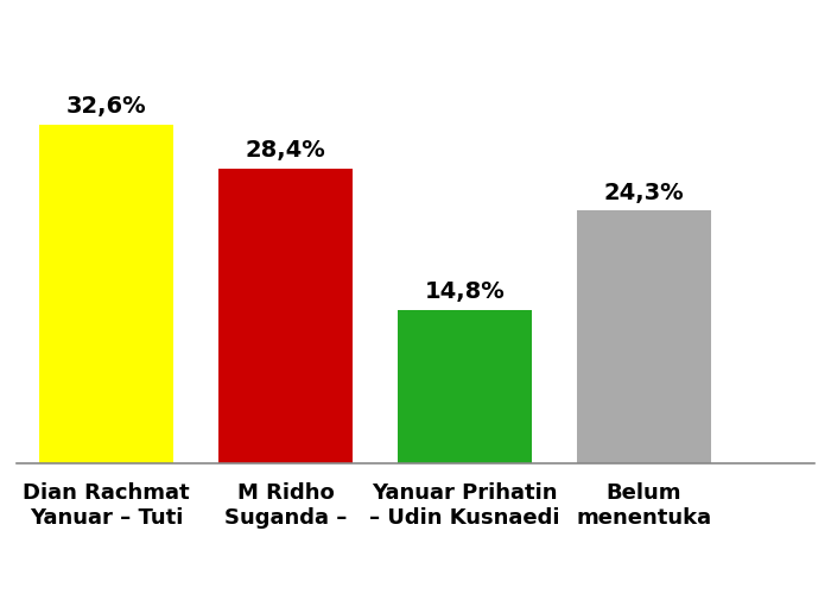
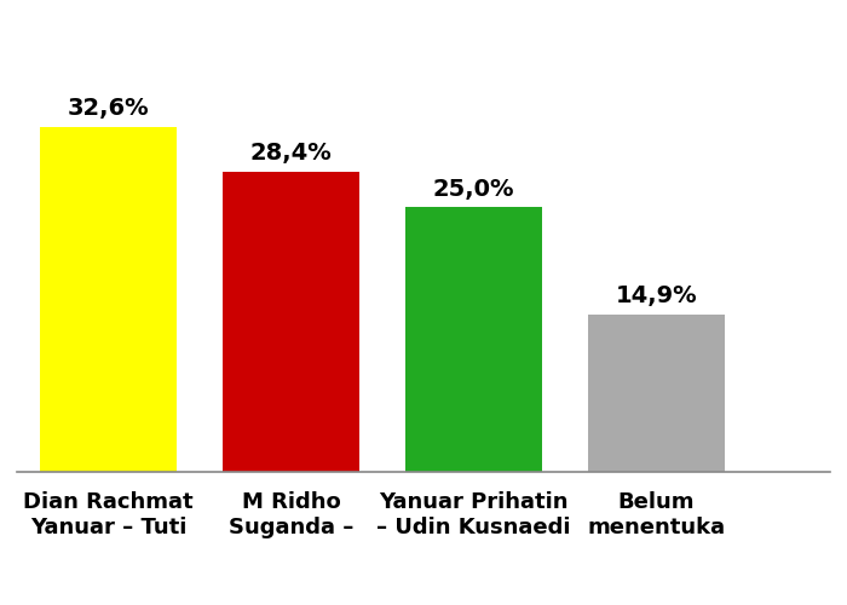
Yanuar Prihatin – Udin Kusnaedi: 14,8% -> 25,0%
Belum menentuka: 24,3% -> 14,9%
